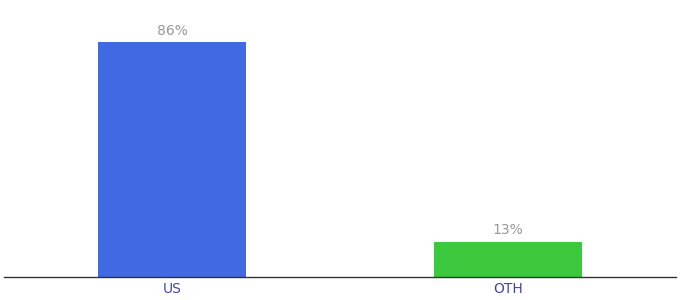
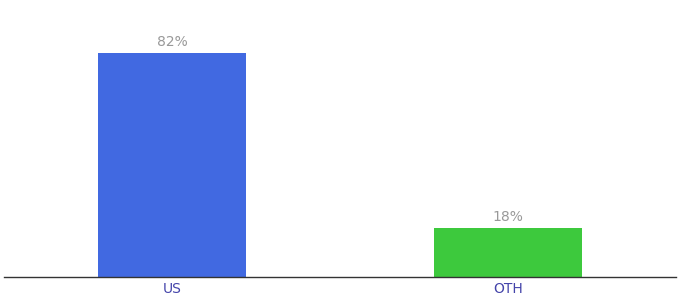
US: 86% -> 82%
OTH: 13% -> 18%
